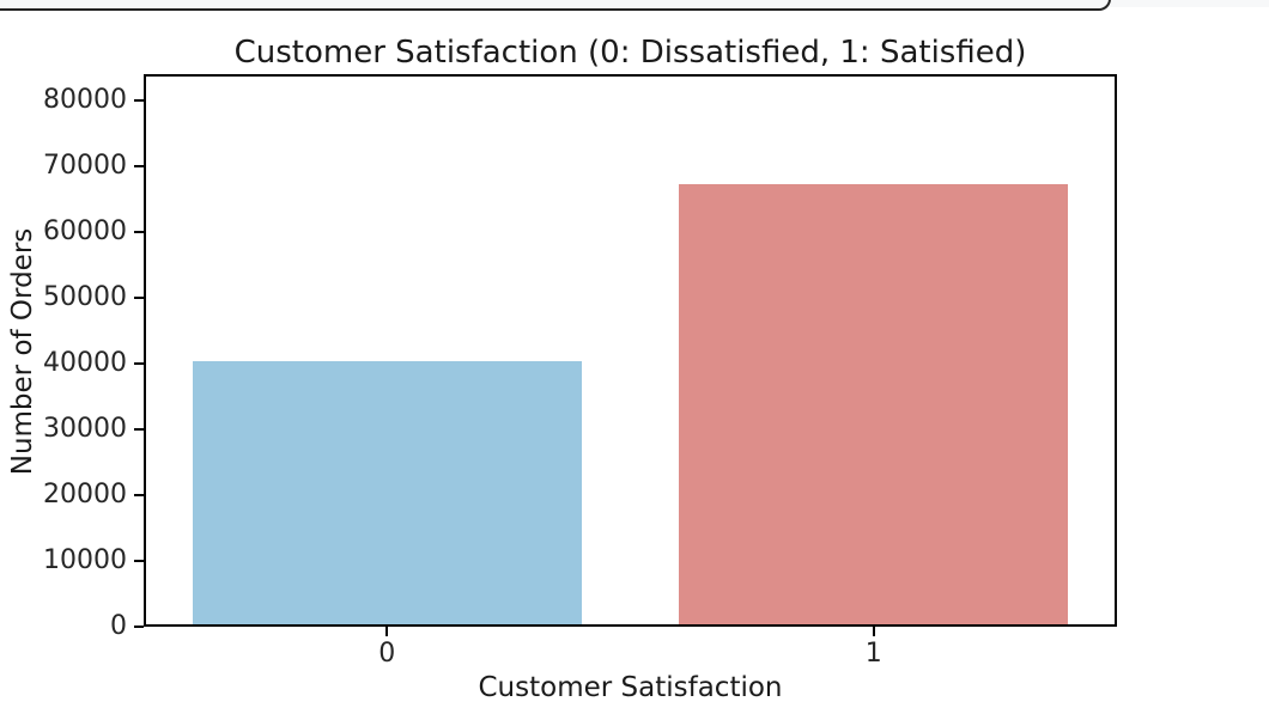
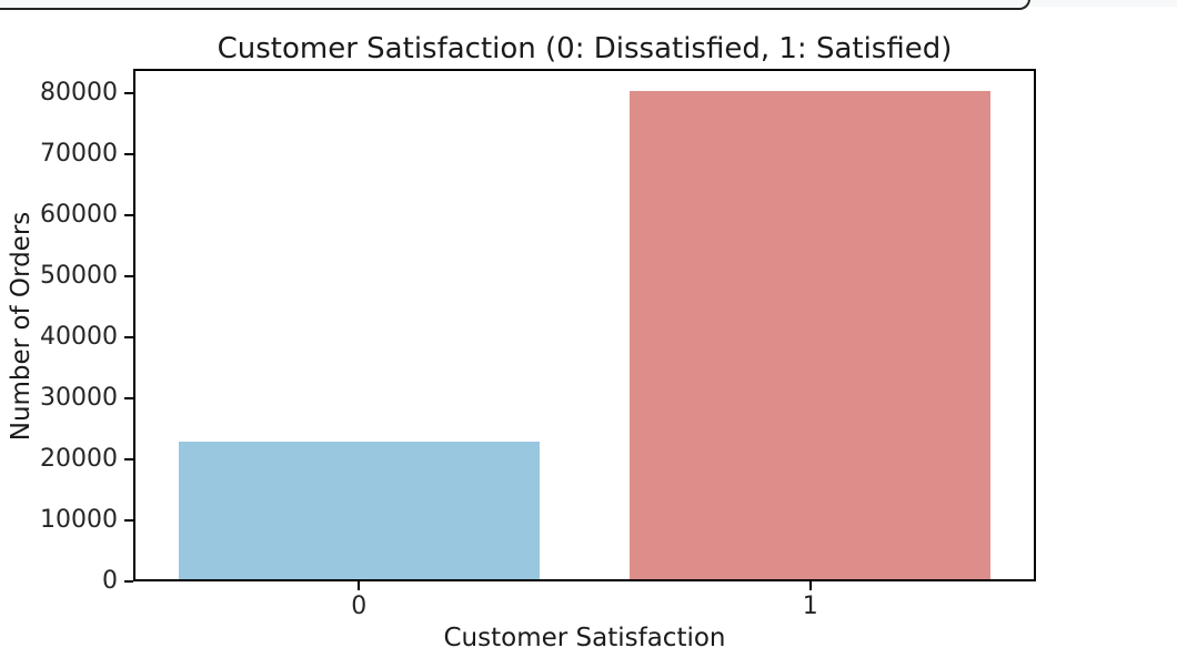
0: 40000 -> 22000
1: 67000 -> 80000
